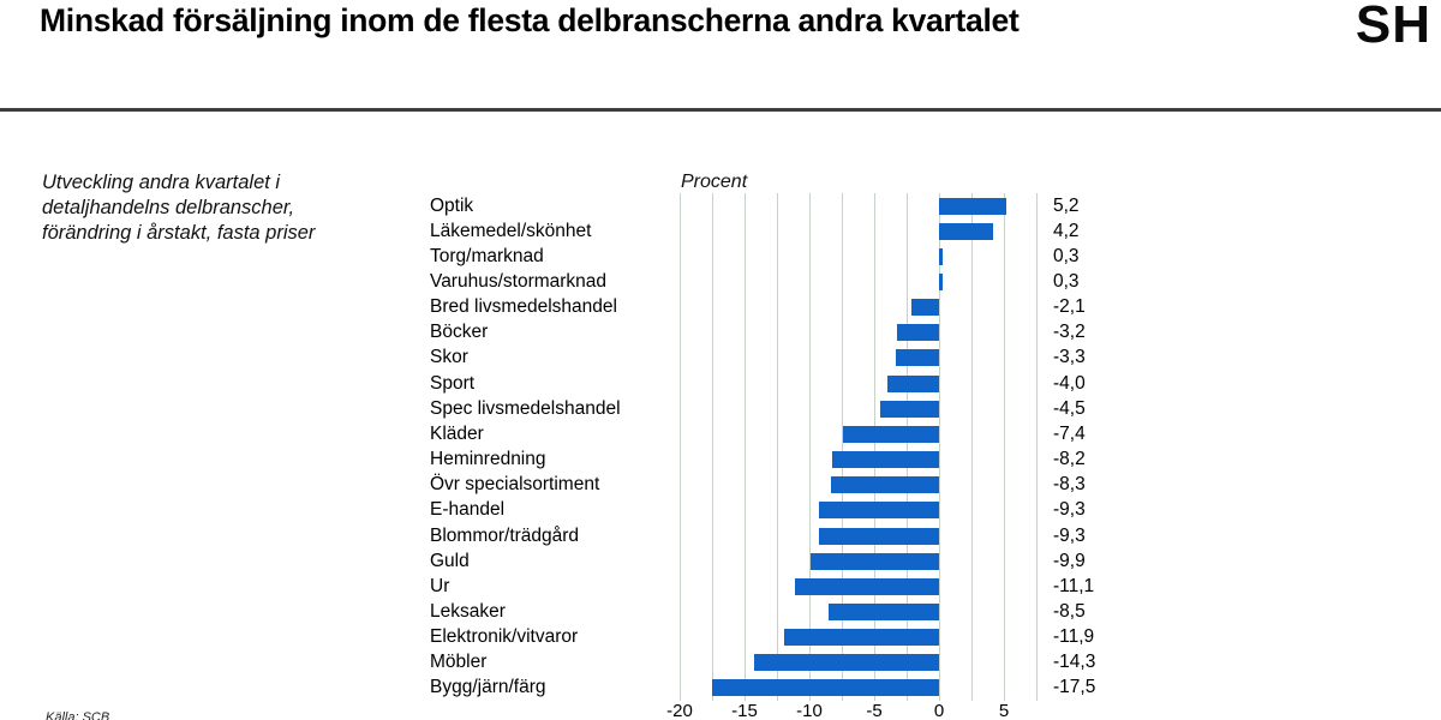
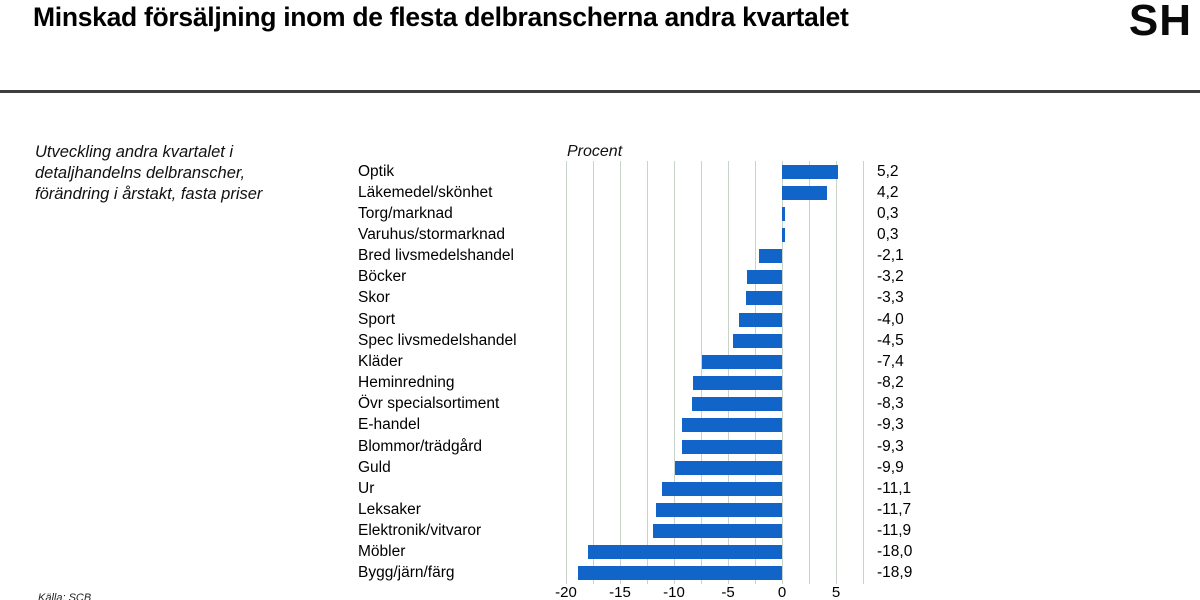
Leksaker: -8,5 -> -11,7
Möbler: -14,3 -> -18,0
Bygg/järn/färg: -17,5 -> -18,9
